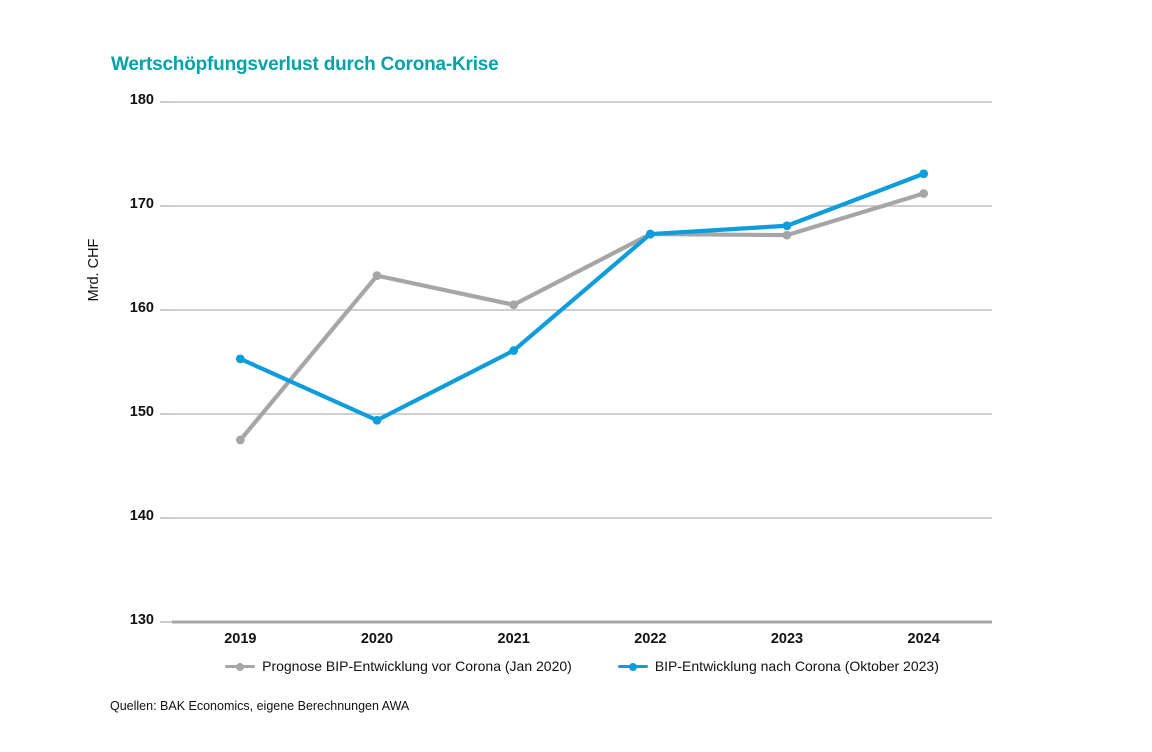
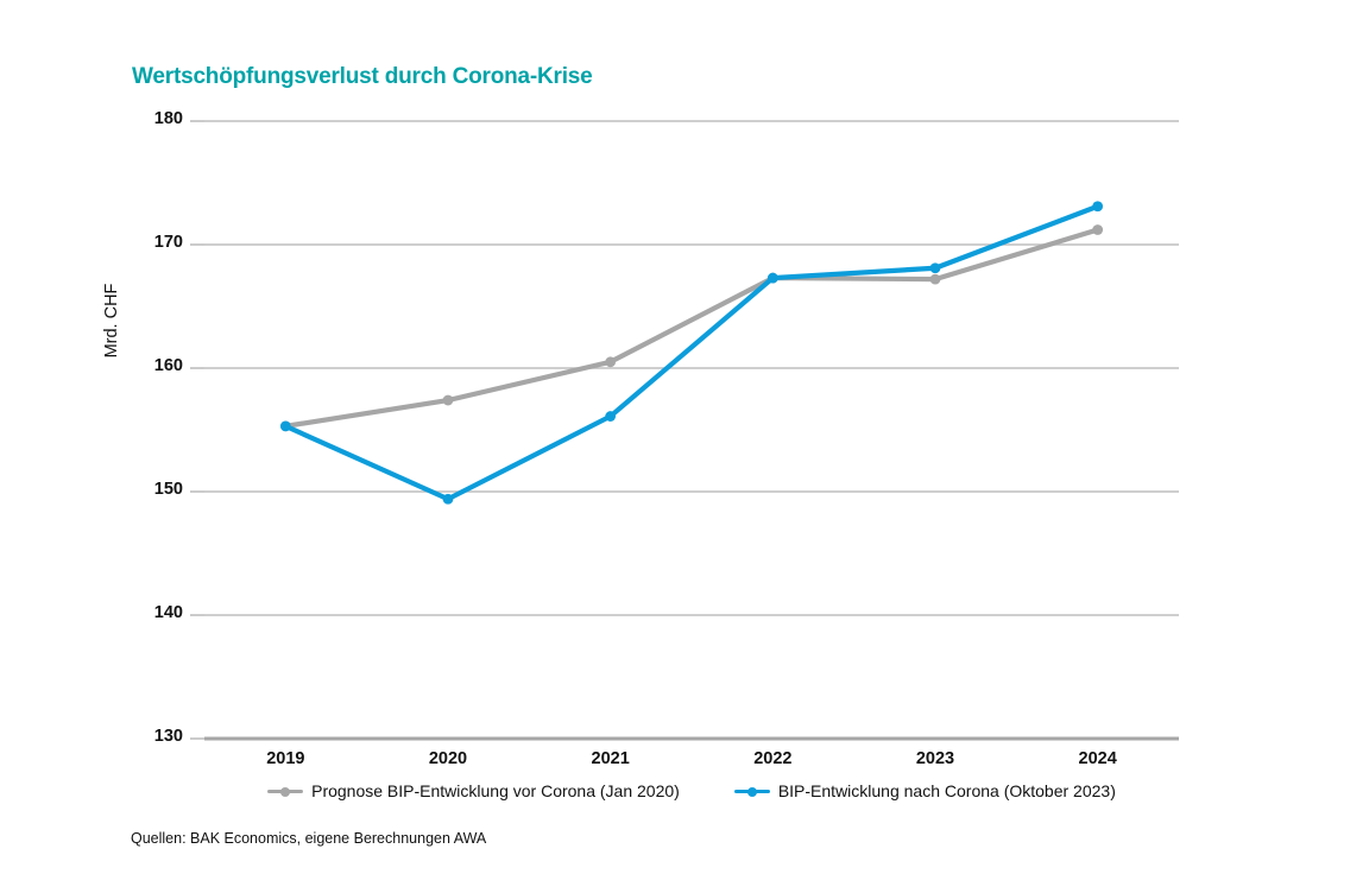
Prognose BIP-Entwicklung vor Corona (Jan 2020)/2019: 147.5 -> 155.3
Prognose BIP-Entwicklung vor Corona (Jan 2020)/2020: 163.3 -> 157.4
